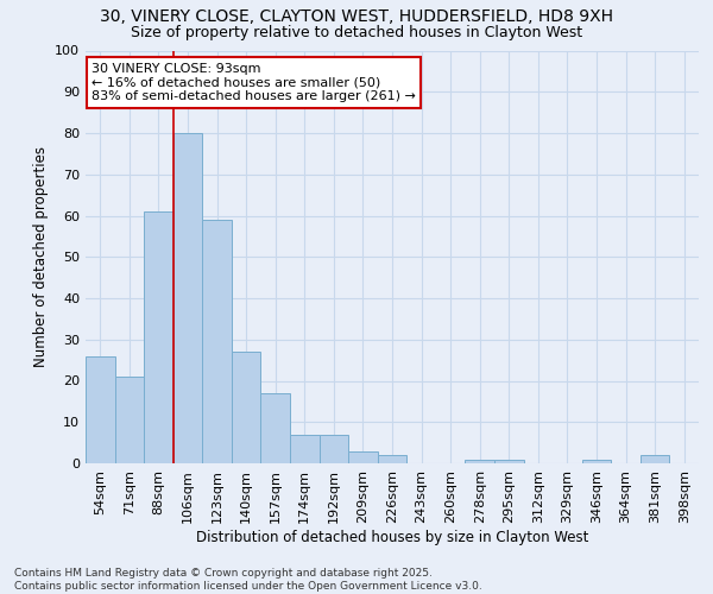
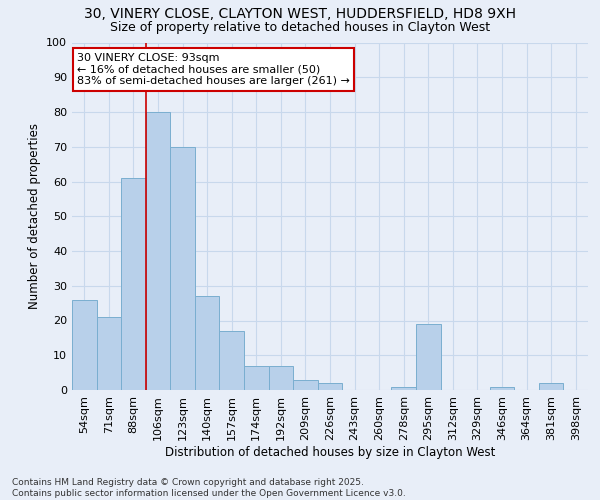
123sqm: 59 -> 70
295sqm: 1 -> 19
